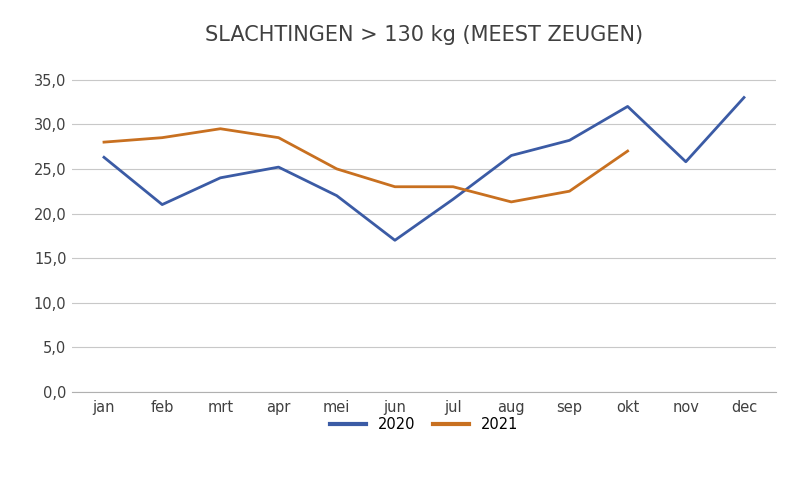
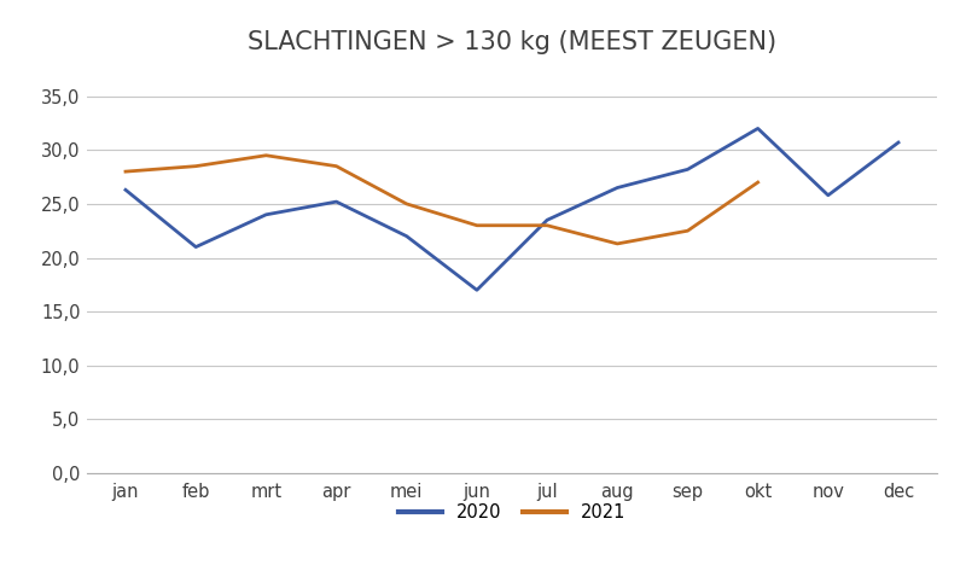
2020/jul: 21,6 -> 23,5
2020/dec: 33,0 -> 30,7
